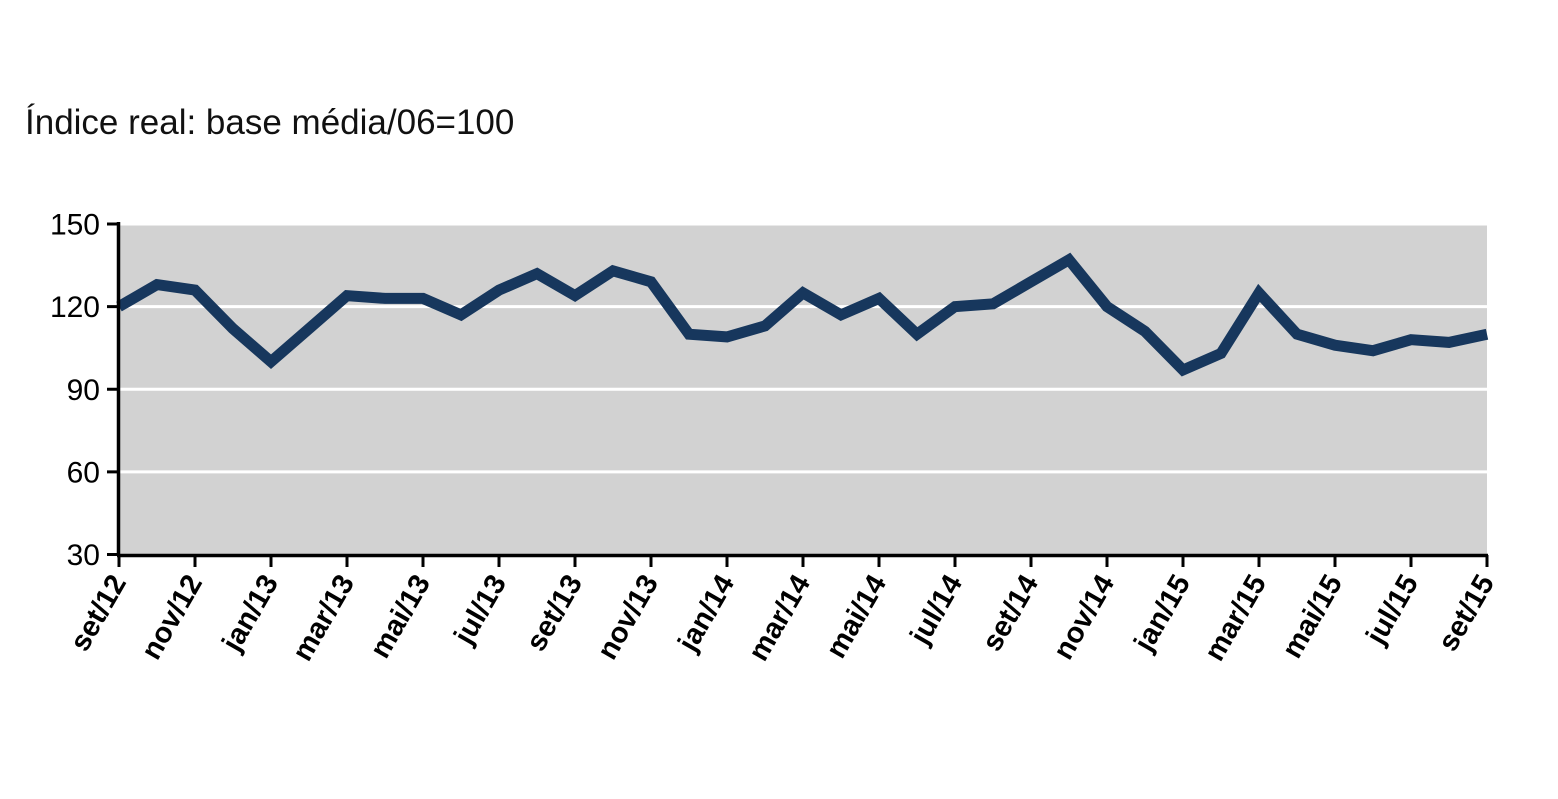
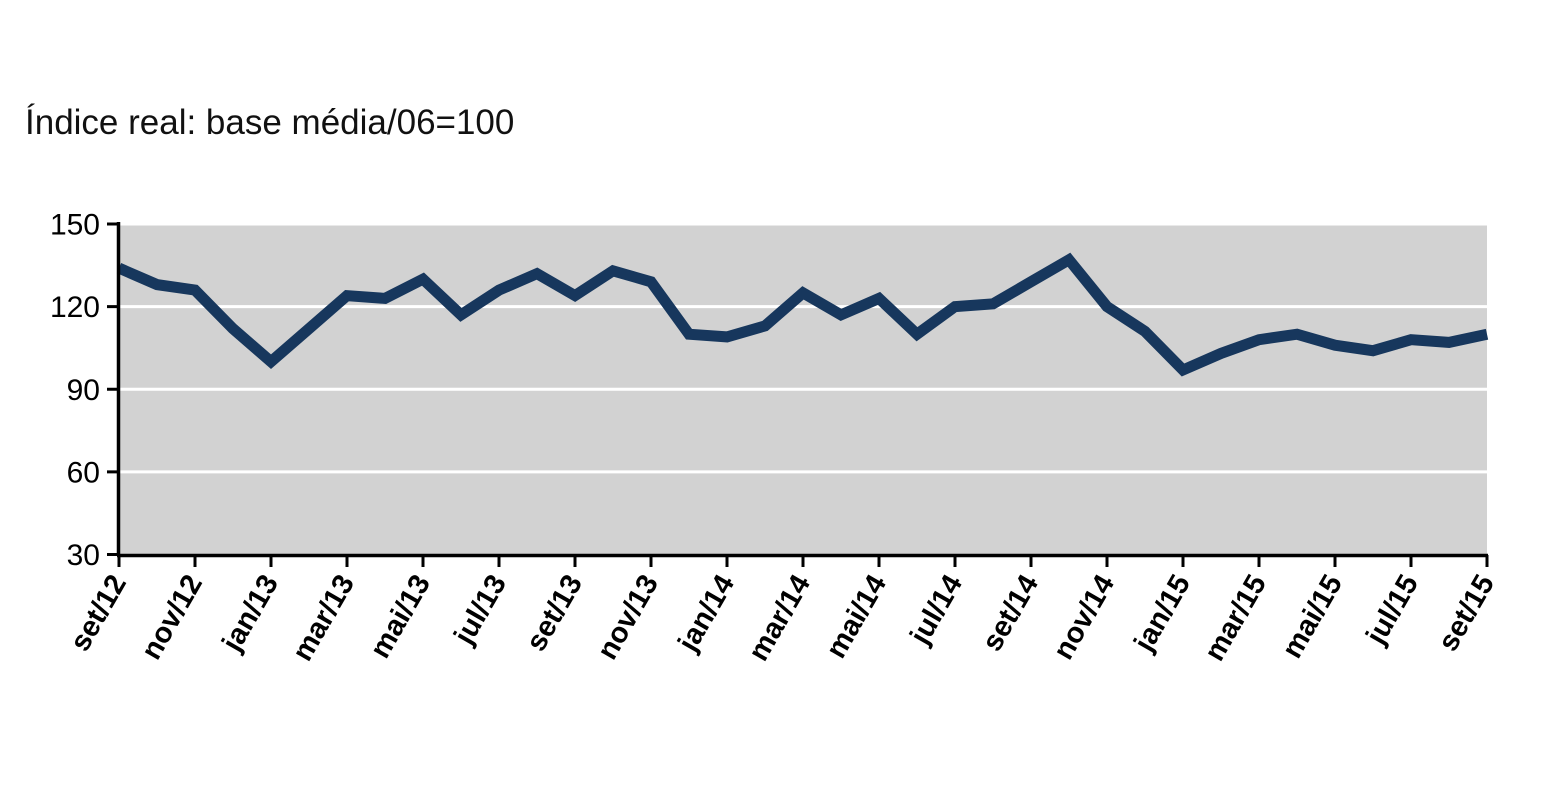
set/12: 120 -> 134
mai/13: 123 -> 130
mar/15: 125 -> 108
